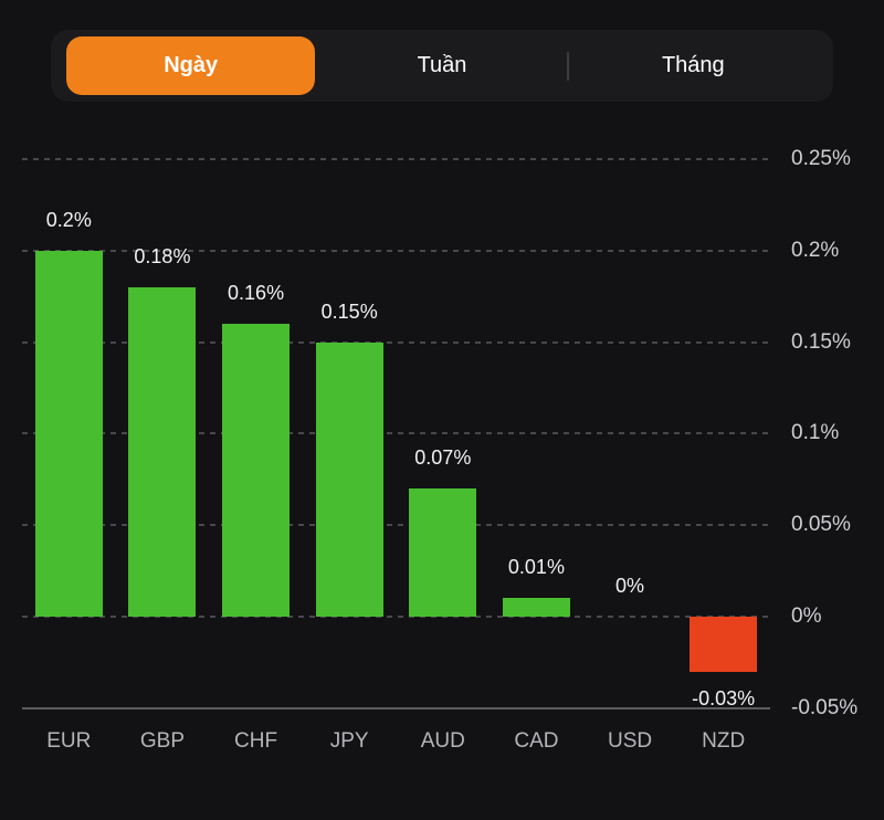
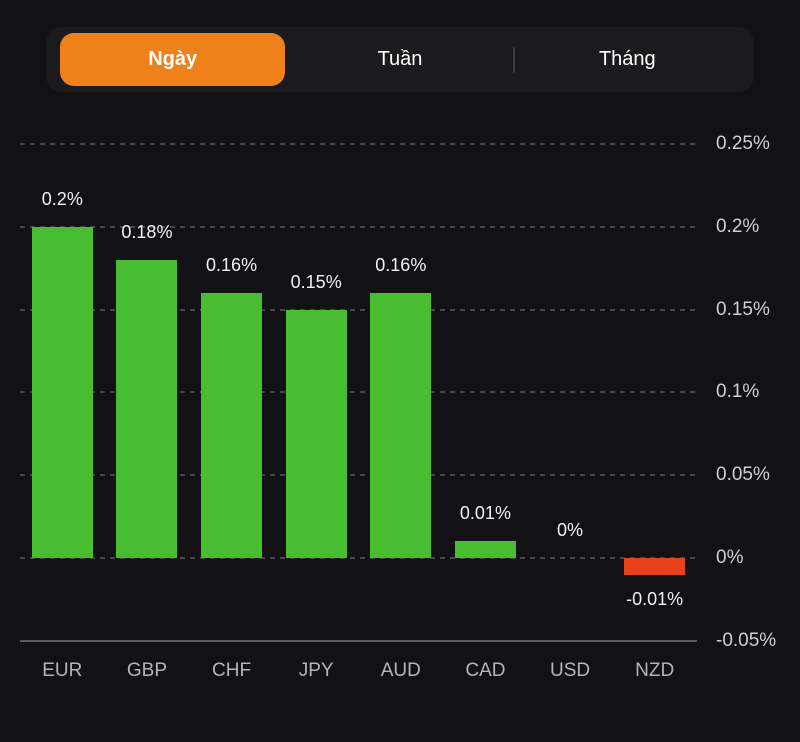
AUD: 0.07% -> 0.16%
NZD: -0.03% -> -0.01%
